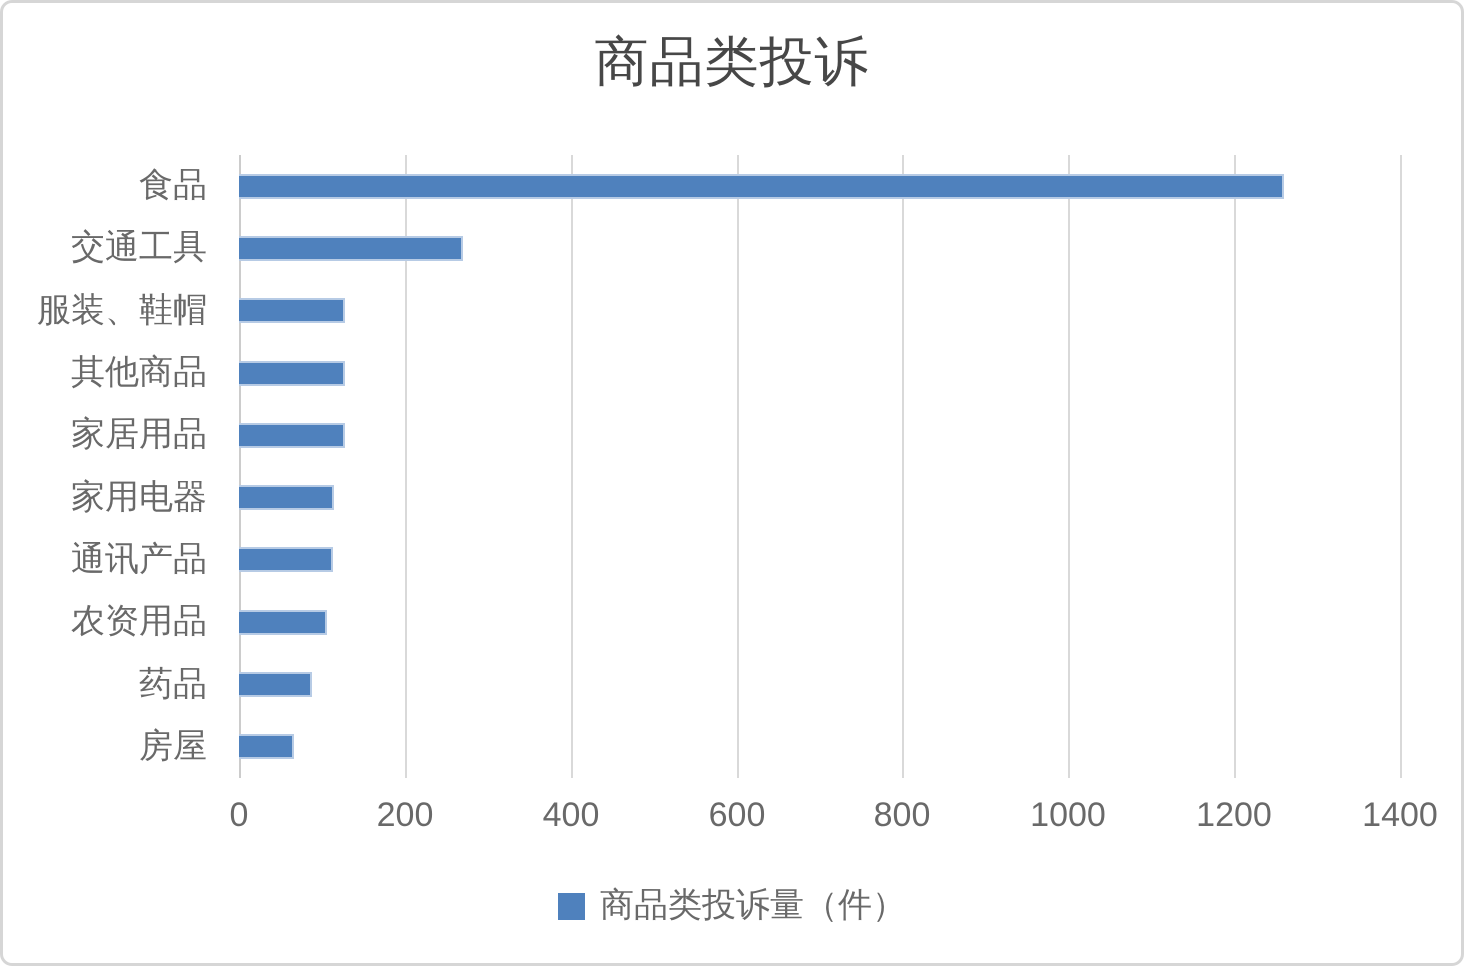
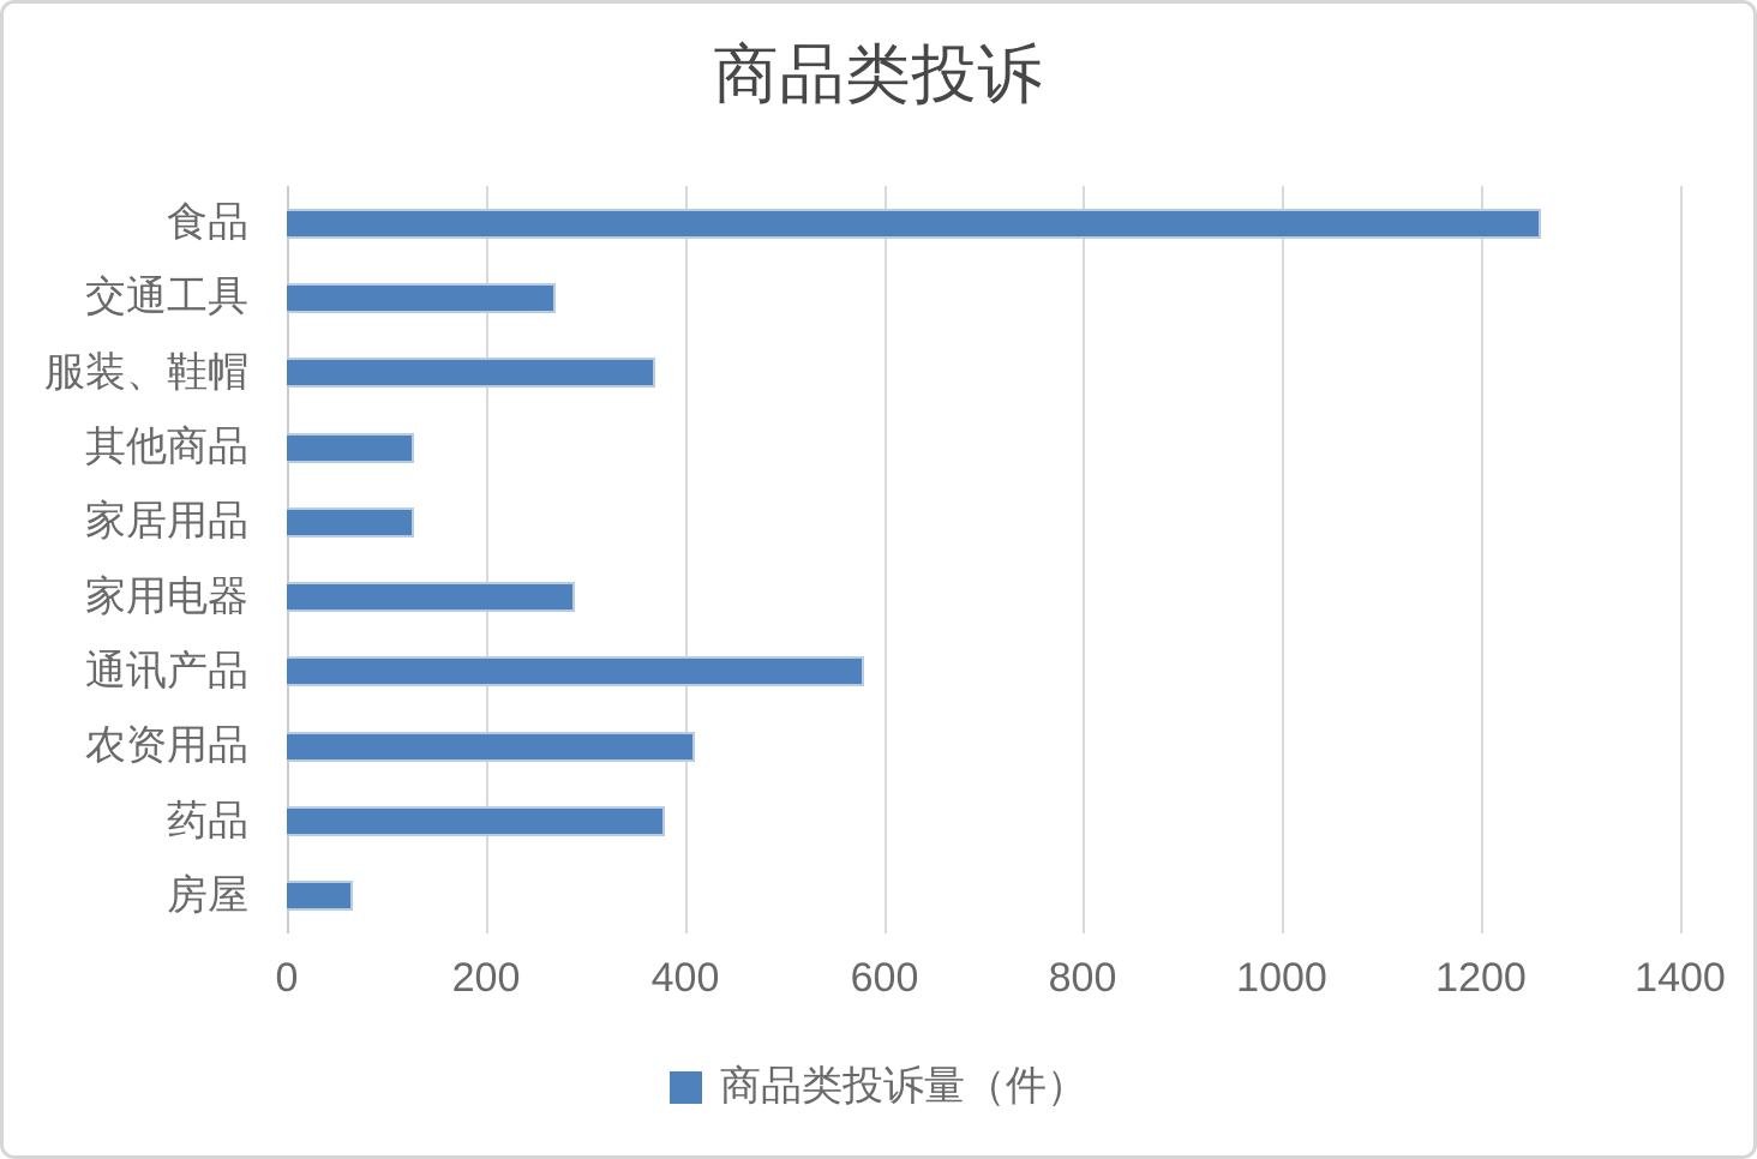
服装、鞋帽: 130 -> 370
家用电器: 120 -> 290
通讯产品: 110 -> 580
农资用品: 110 -> 410
药品: 90 -> 380
